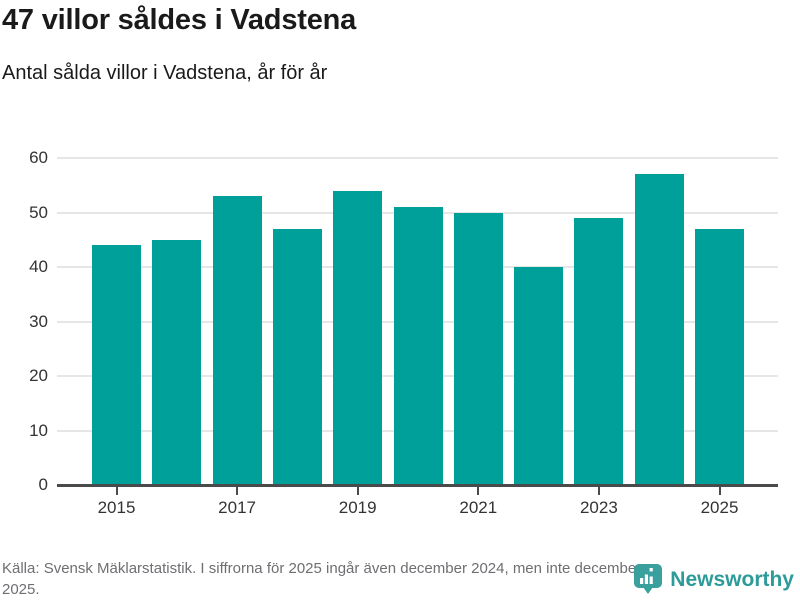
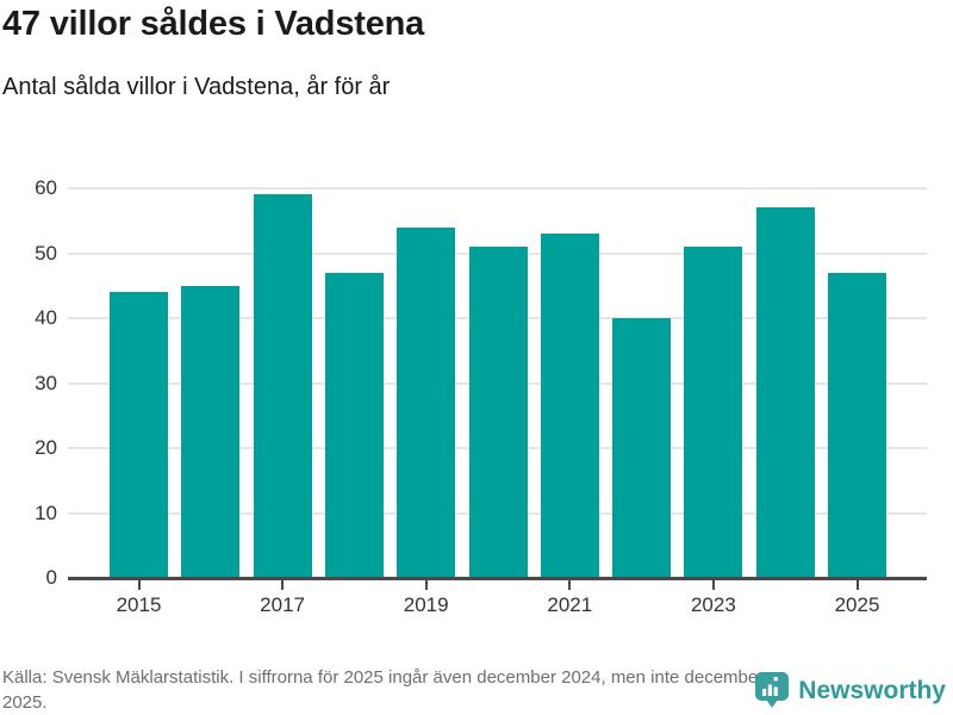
2017: 53 -> 59
2021: 50 -> 53
2023: 49 -> 51
